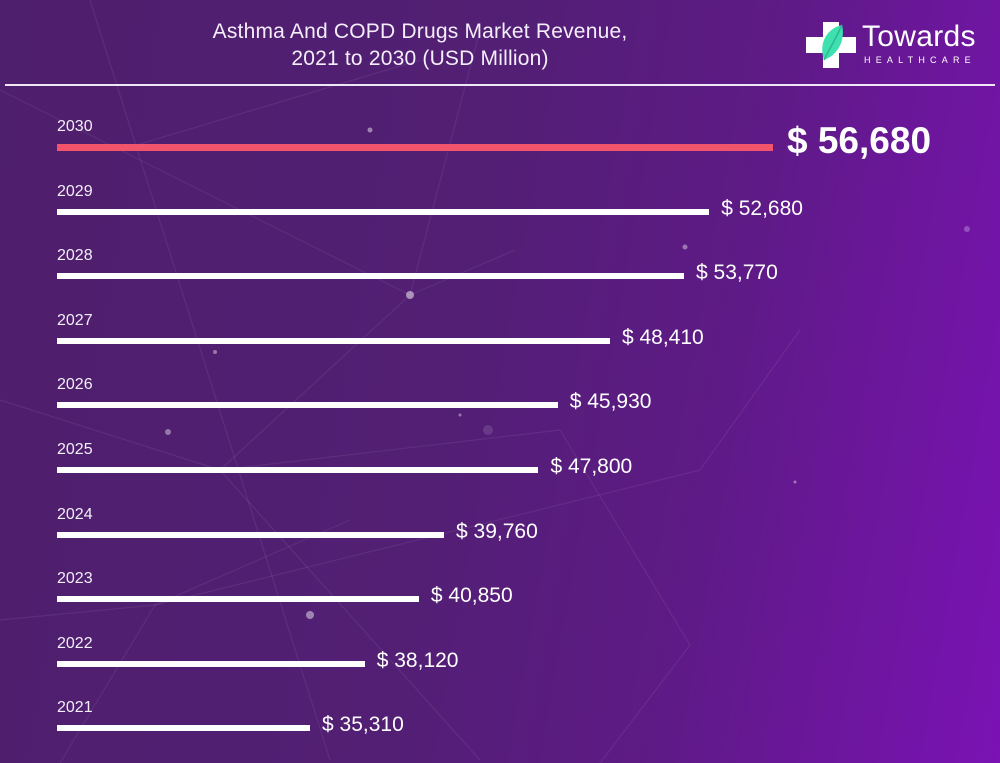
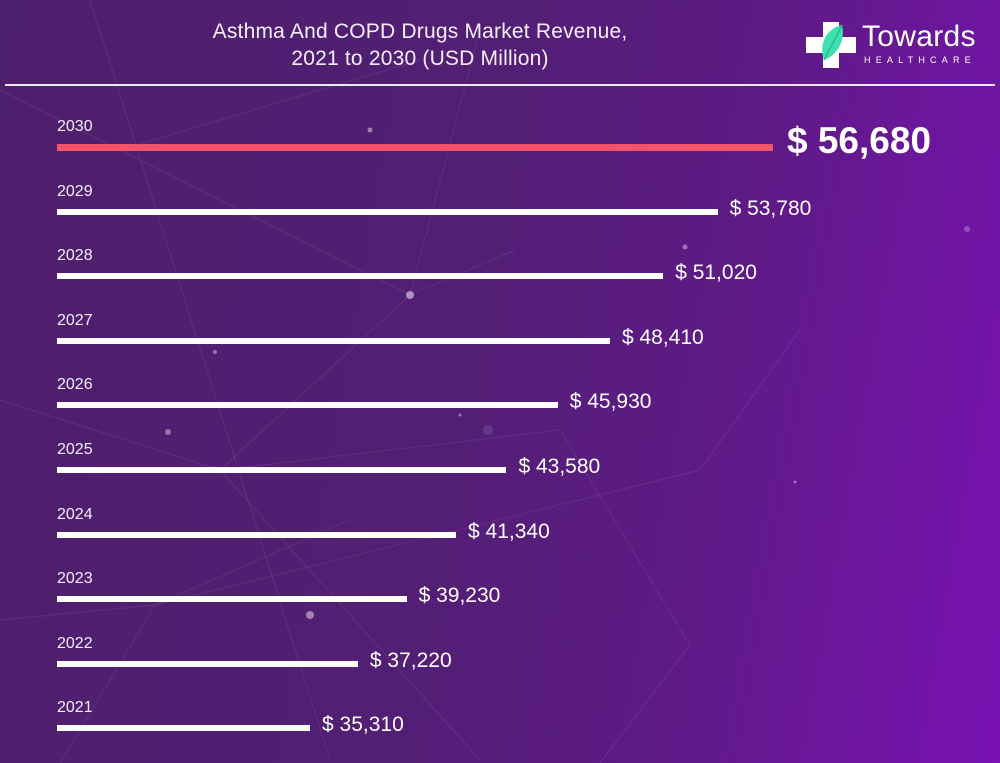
2029: 52,680 -> 53,780
2028: 53,770 -> 51,020
2025: 47,800 -> 43,580
2024: 39,760 -> 41,340
2023: 40,850 -> 39,230
2022: 38,120 -> 37,220
